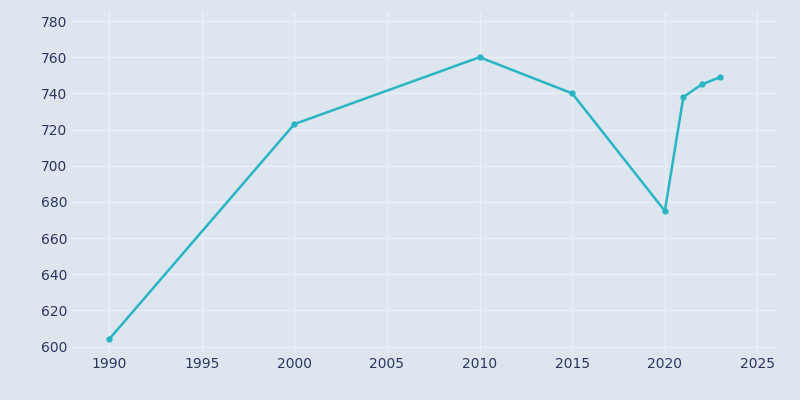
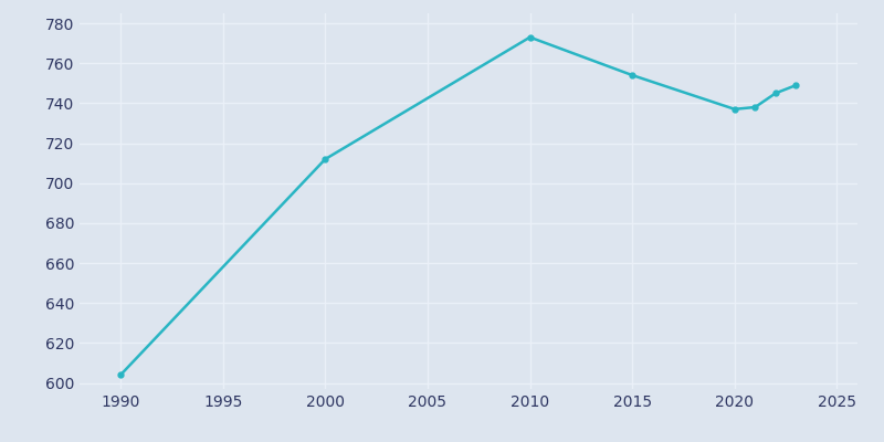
2000: 723 -> 712
2010: 760 -> 773
2015: 740 -> 754
2020: 675 -> 737
